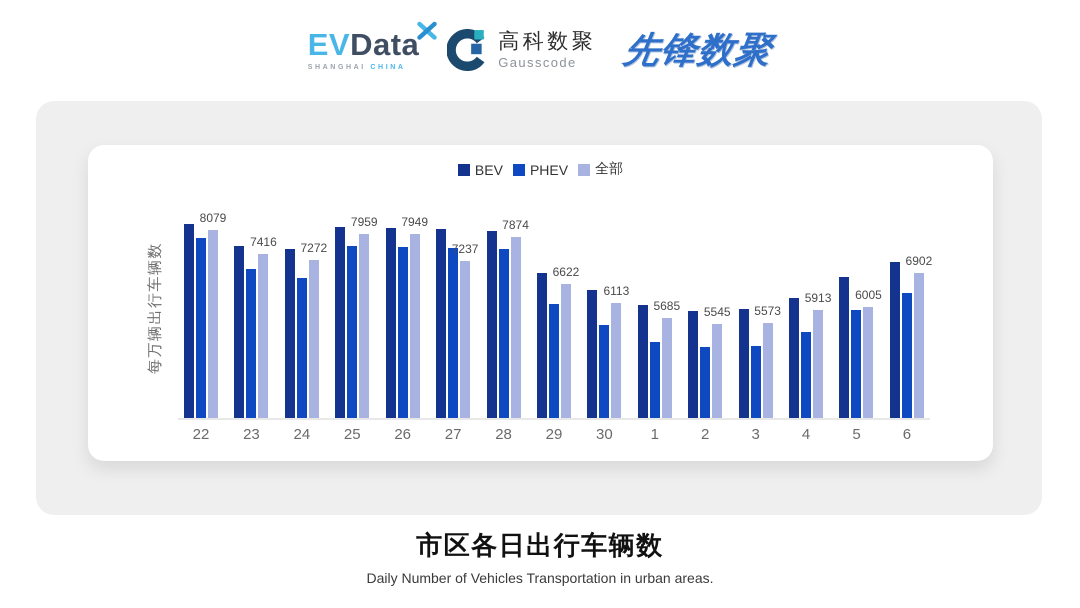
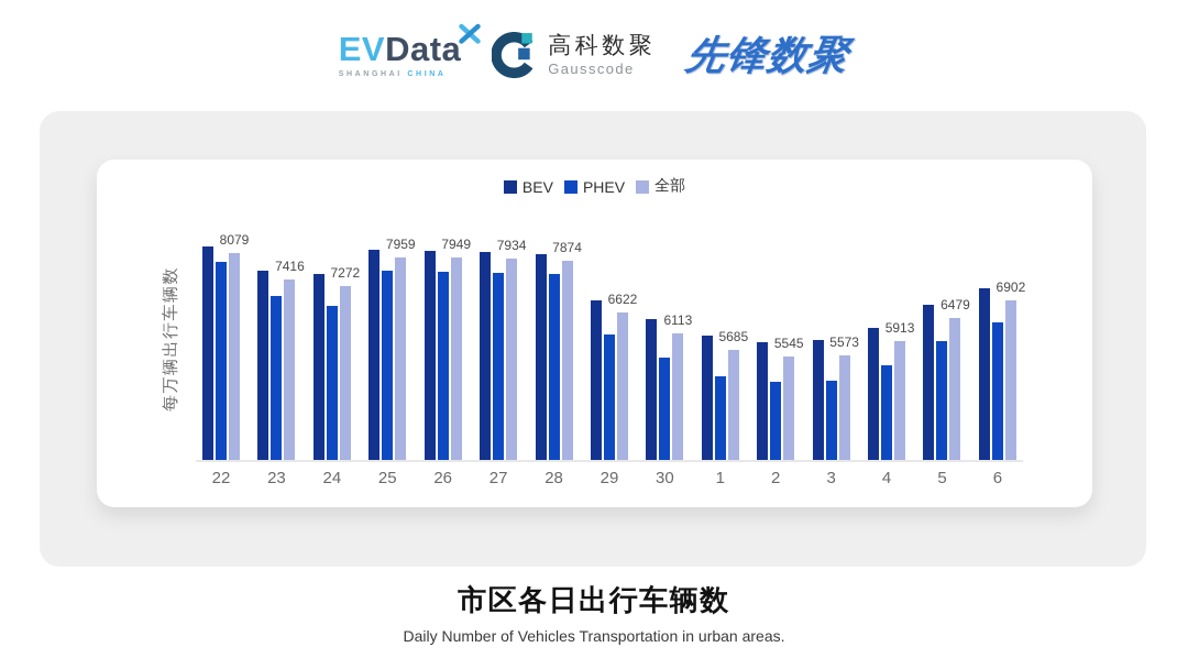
全部/27: 7237 -> 7934
全部/5: 6005 -> 6479
